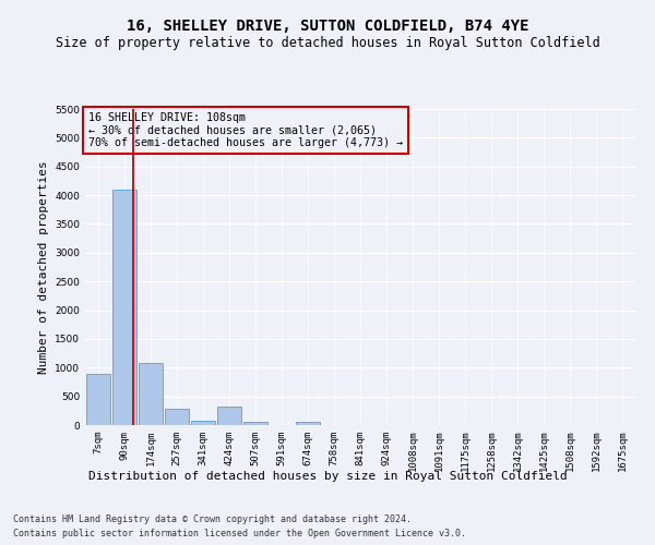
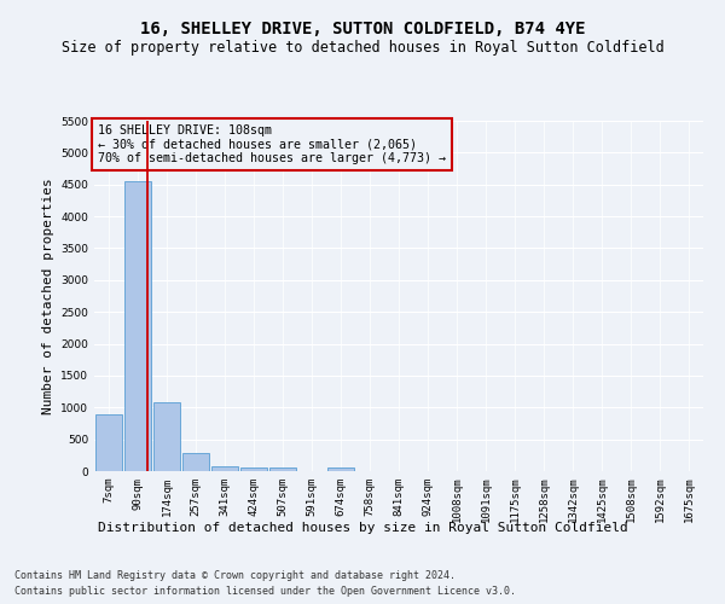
90sqm: 4100 -> 4550
424sqm: 320 -> 60
